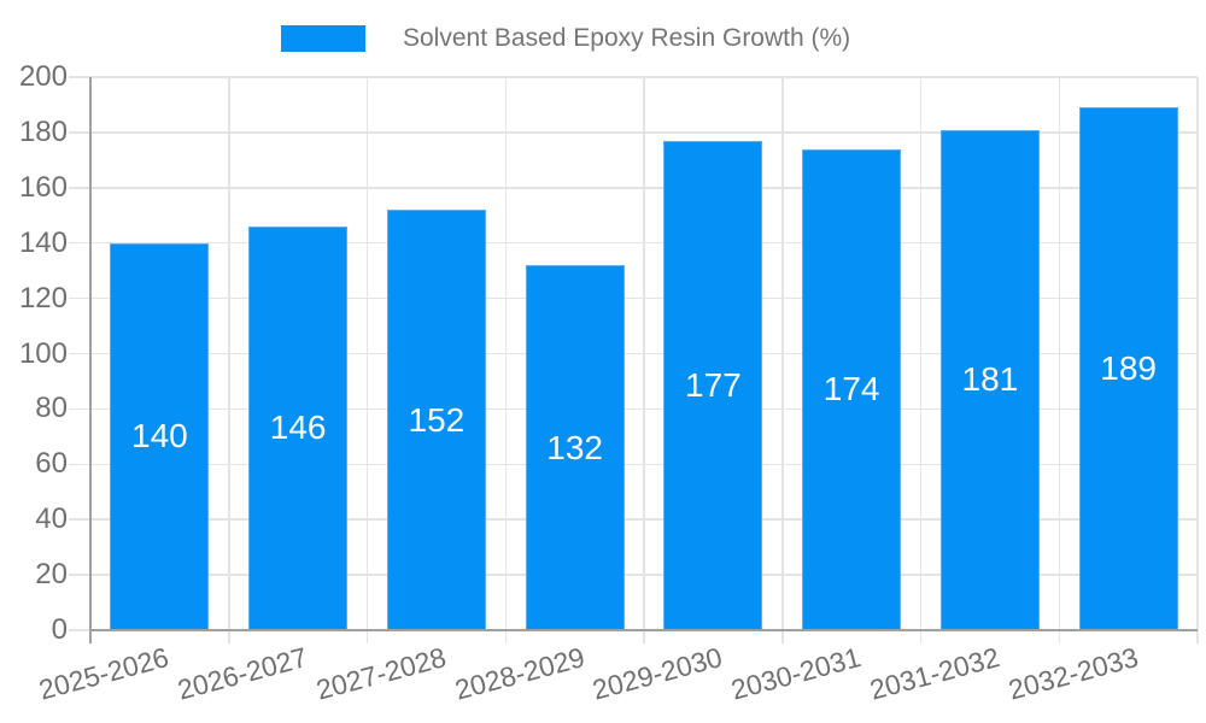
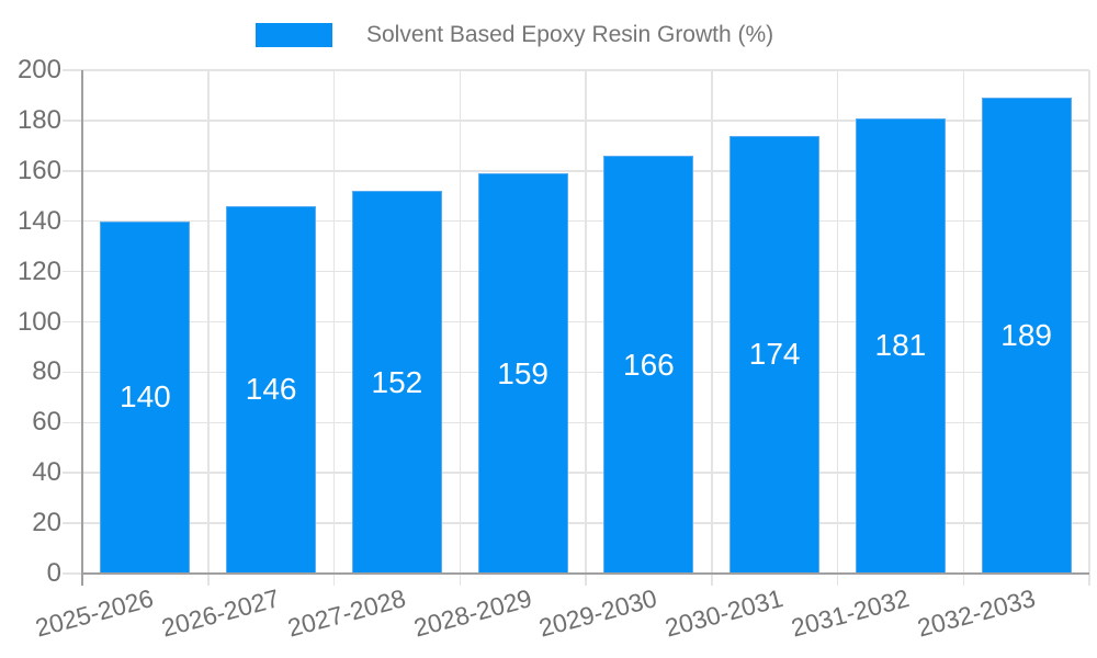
2028-2029: 132 -> 159
2029-2030: 177 -> 166
